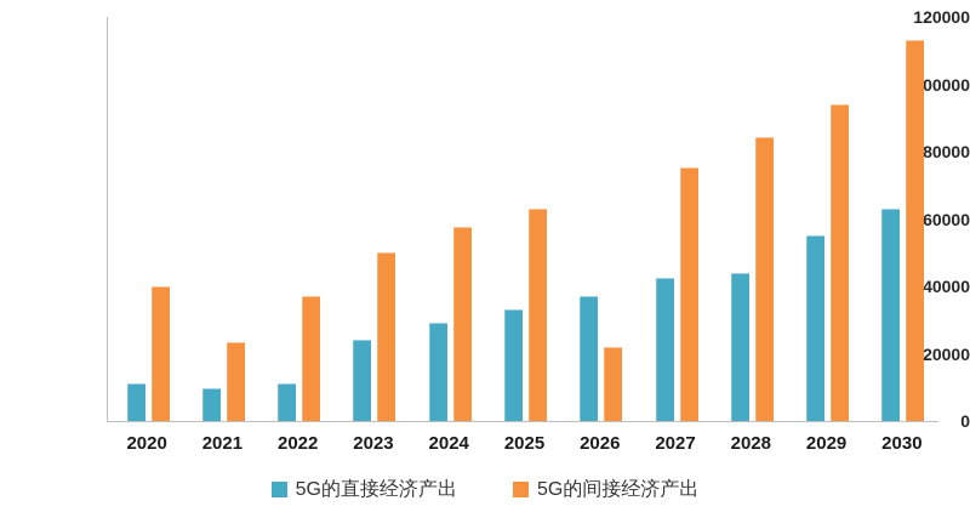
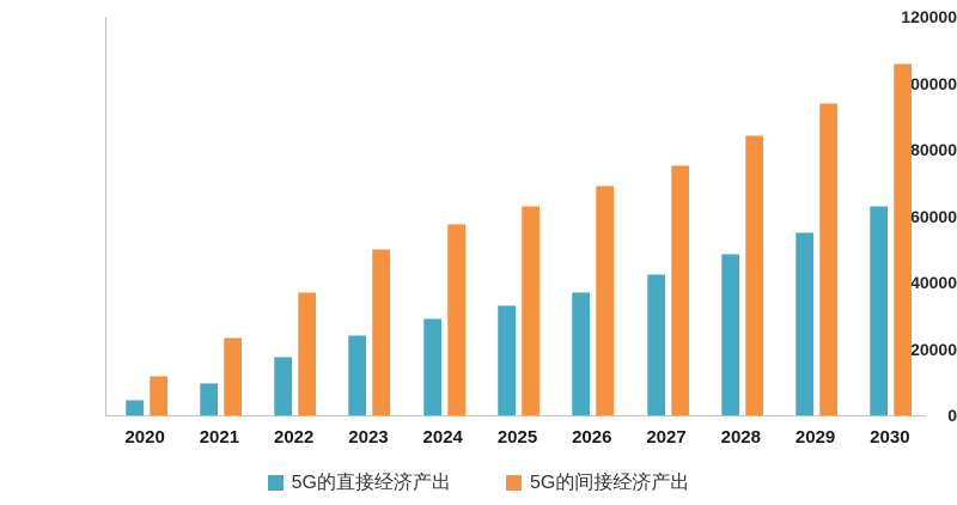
5G的直接经济产出/2020: 11000 -> 5000
5G的间接经济产出/2020: 40000 -> 12000
5G的直接经济产出/2022: 11000 -> 18000
5G的间接经济产出/2026: 22000 -> 69000
5G的直接经济产出/2028: 44000 -> 49000
5G的间接经济产出/2030: 113000 -> 106000
